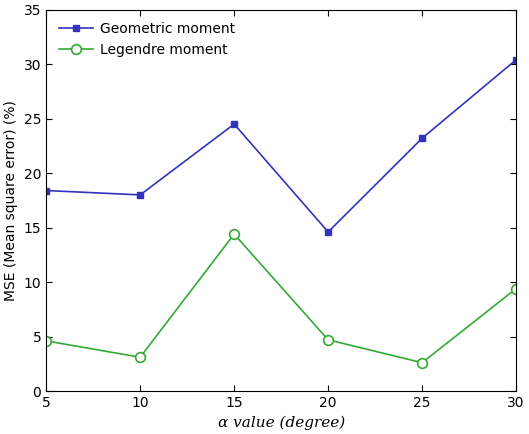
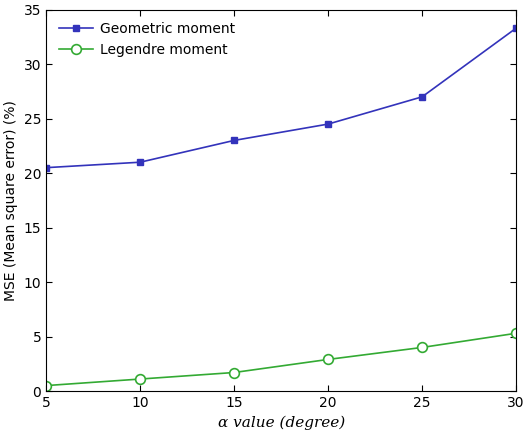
Geometric moment/5: 18.4 -> 20.5
Legendre moment/5: 4.6 -> 0.5
Geometric moment/10: 18.0 -> 21.0
Legendre moment/10: 3.1 -> 1.1
Geometric moment/15: 24.5 -> 23.0
Legendre moment/15: 14.4 -> 1.7
Geometric moment/20: 14.6 -> 24.5
Legendre moment/20: 4.7 -> 2.9
Geometric moment/25: 23.2 -> 27.0
Legendre moment/25: 2.6 -> 4.0
Geometric moment/30: 30.4 -> 33.3
Legendre moment/30: 9.4 -> 5.3
